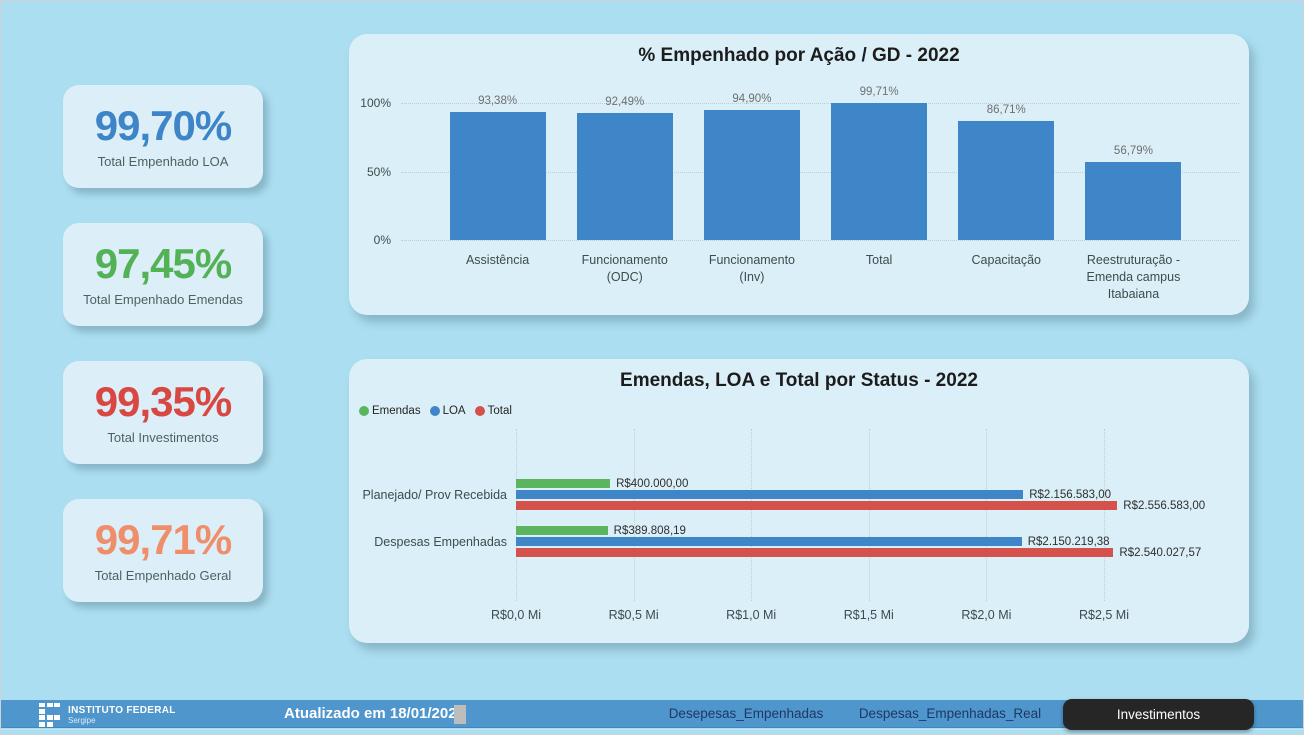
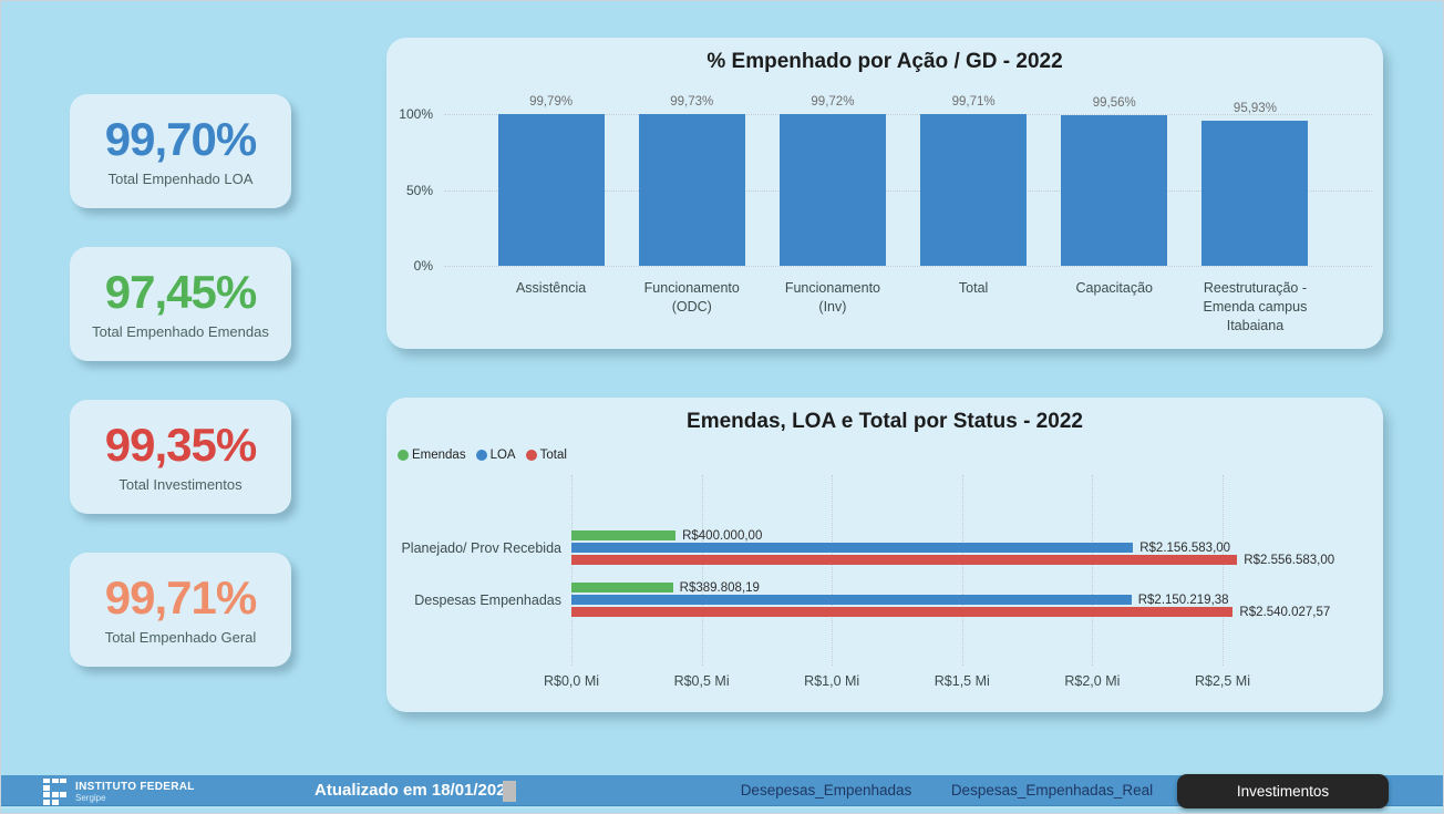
% Empenhado por Ação / GD - 2022/Assistência: 93,38% -> 99,79%
% Empenhado por Ação / GD - 2022/Funcionamento (ODC): 92,49% -> 99,73%
% Empenhado por Ação / GD - 2022/Funcionamento (Inv): 94,90% -> 99,72%
% Empenhado por Ação / GD - 2022/Capacitação: 86,71% -> 99,56%
% Empenhado por Ação / GD - 2022/Reestruturação - Emenda campus Itabaiana: 56,79% -> 95,93%
